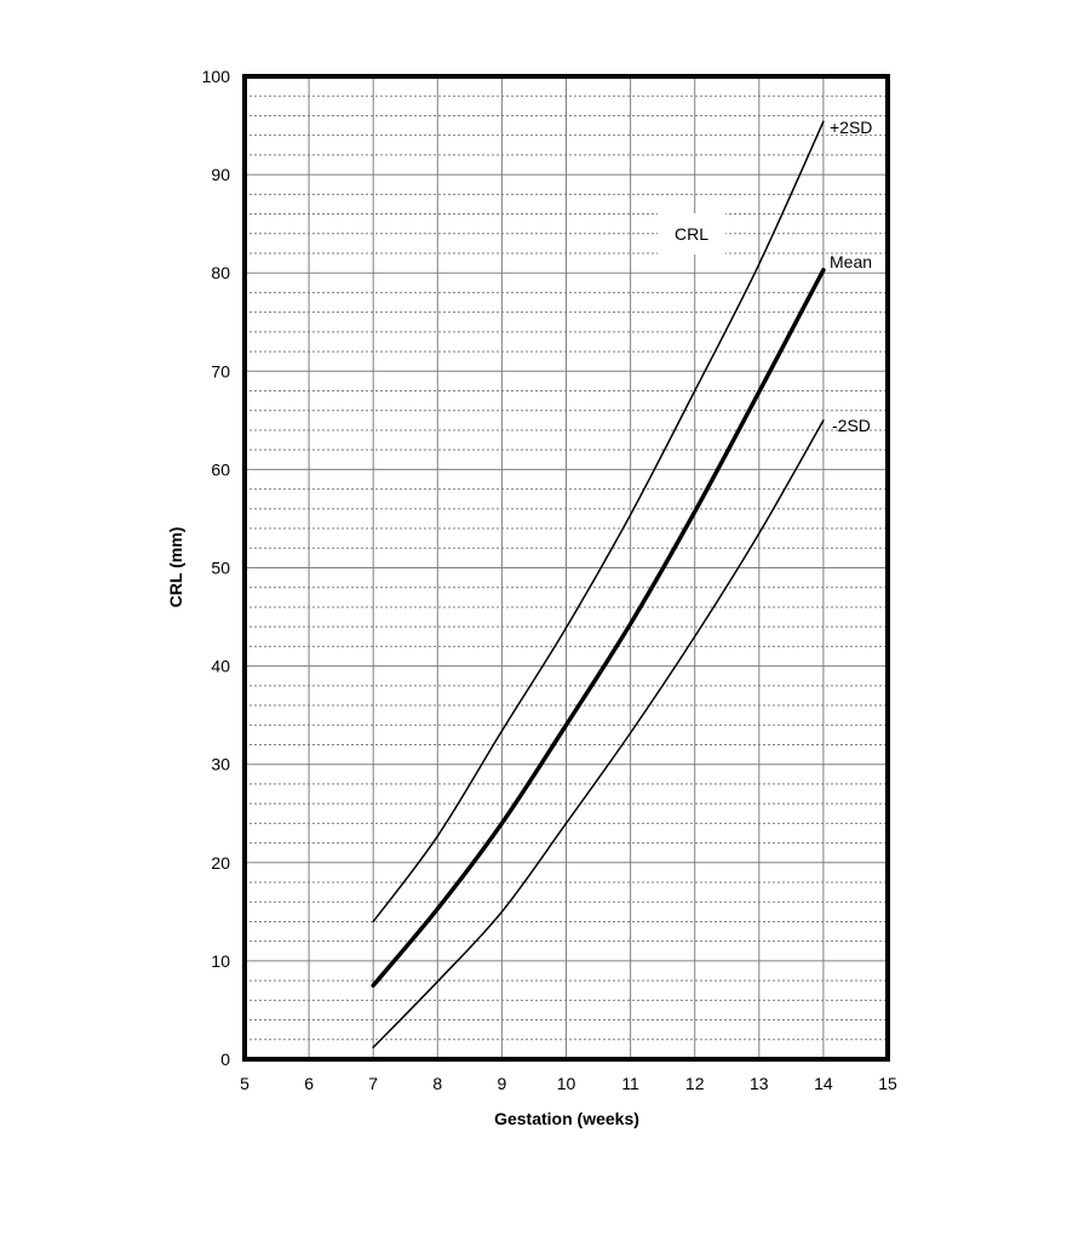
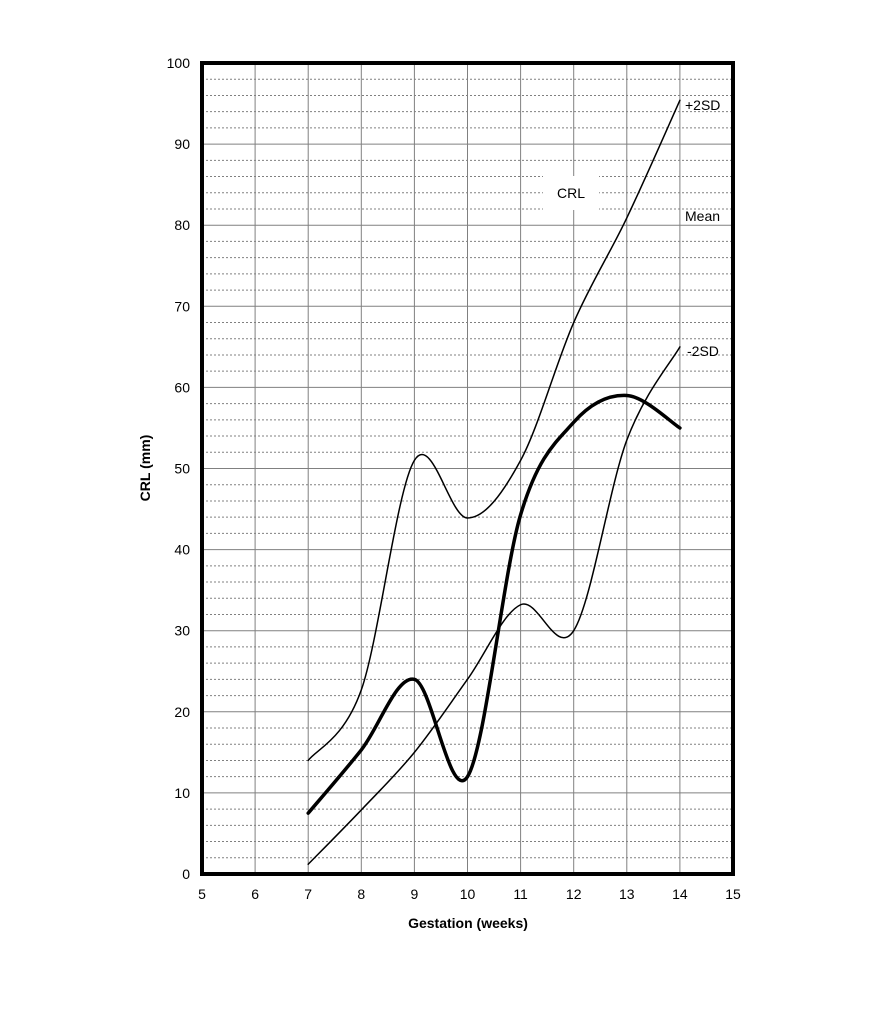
+2SD/9: 33 -> 51
Mean/10: 34 -> 12
+2SD/11: 55 -> 51
-2SD/12: 43 -> 30
Mean/13: 68 -> 59
Mean/14: 80 -> 55
